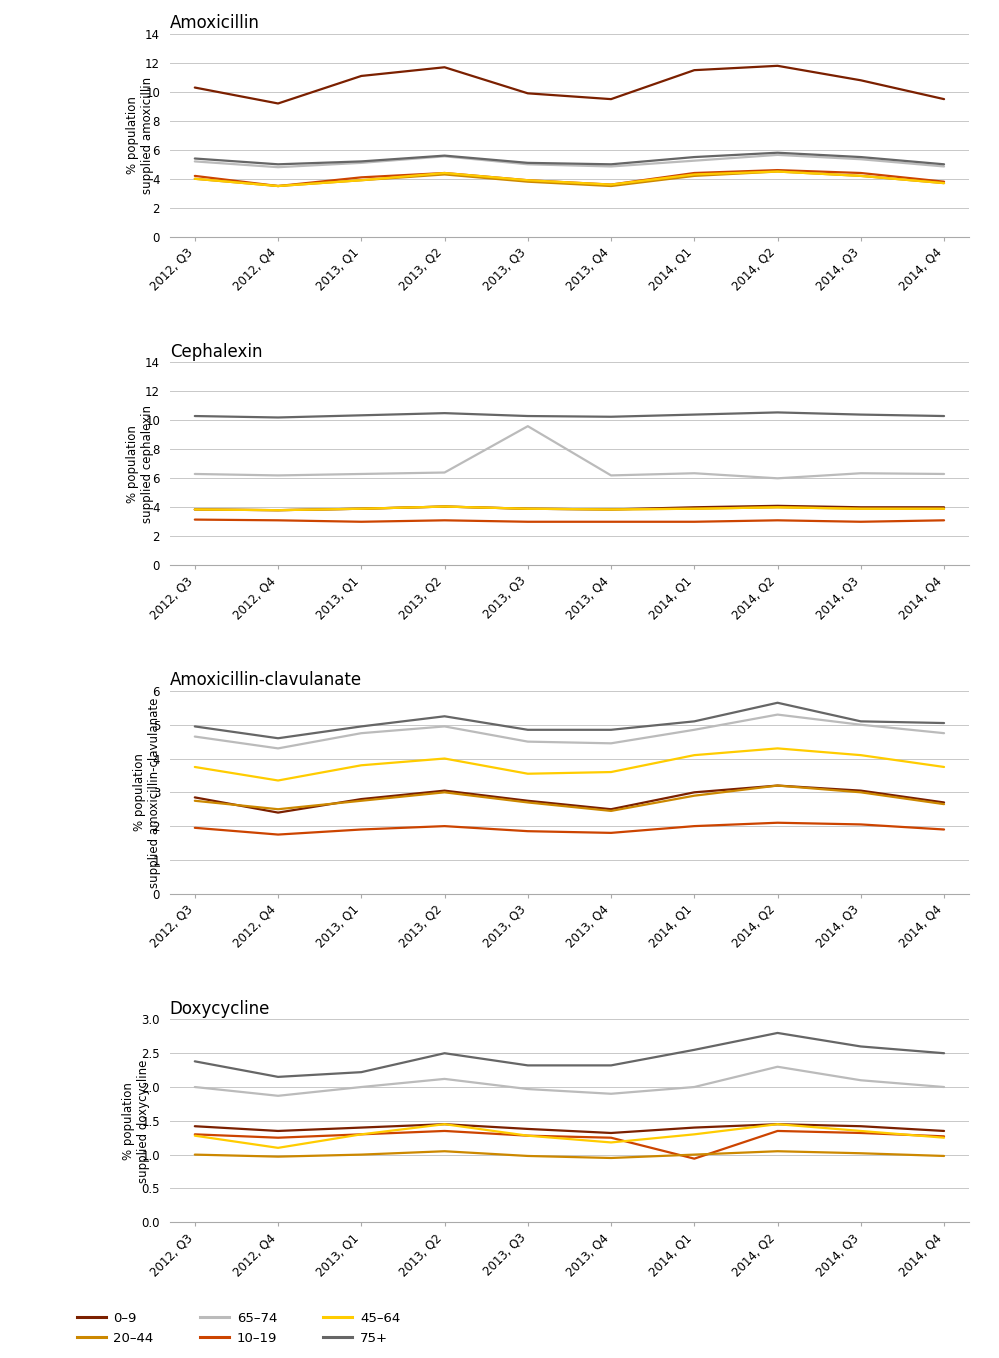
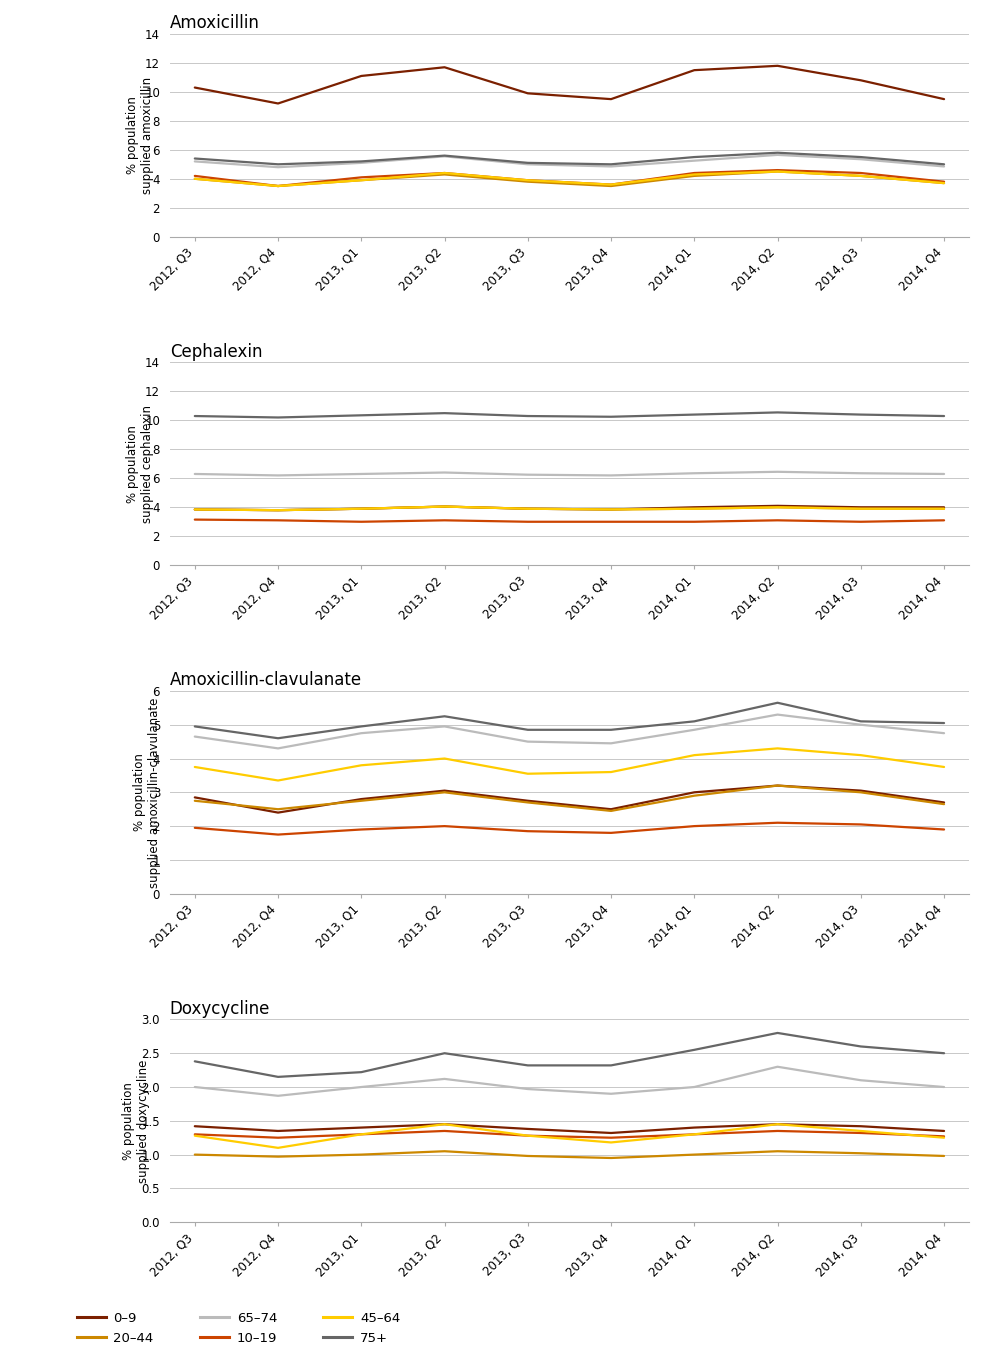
Cephalexin/65–74/2013, Q3: 9.6 -> 6.2
Cephalexin/65–74/2014, Q2: 6.0 -> 6.5
Doxycycline/10–19/2014, Q1: 0.94 -> 1.30
